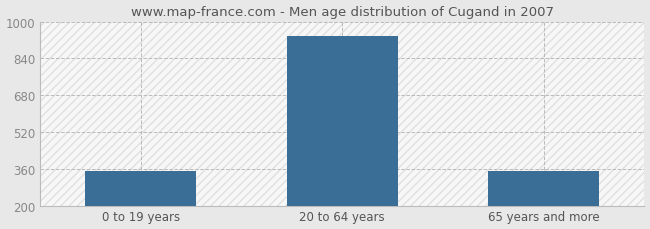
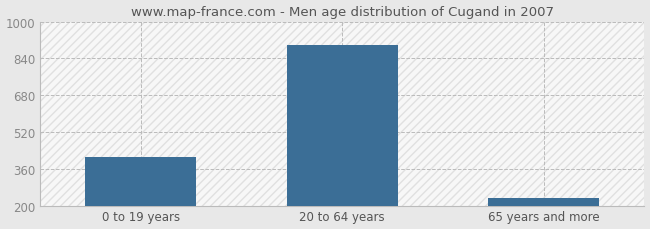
0 to 19 years: 350 -> 410
20 to 64 years: 935 -> 900
65 years and more: 350 -> 235
